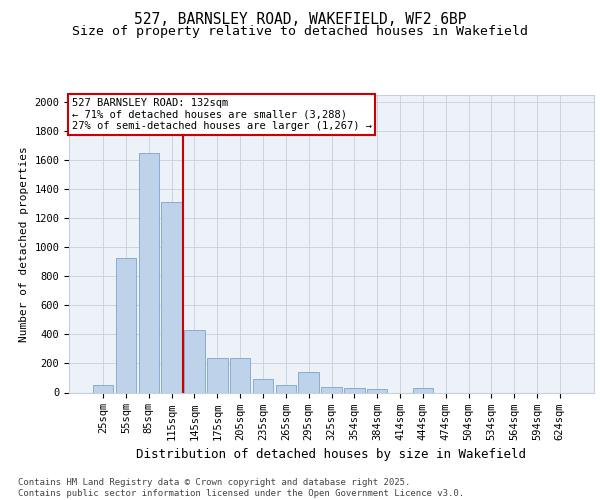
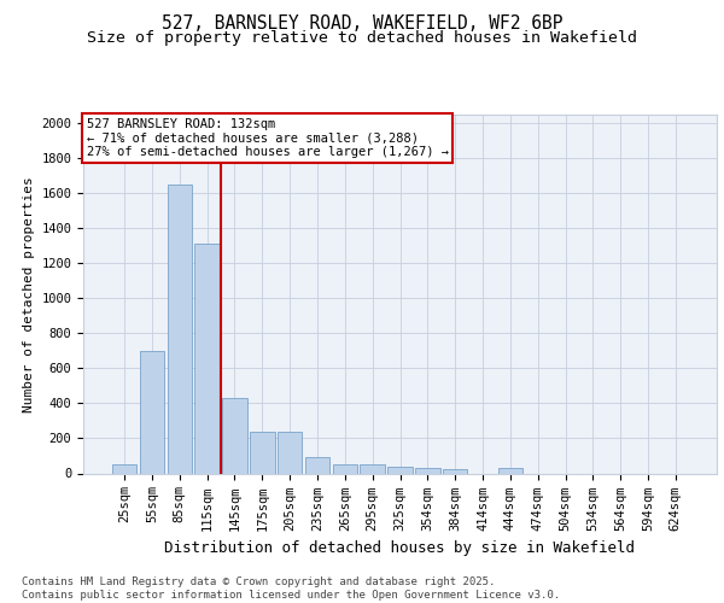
55sqm: 930 -> 700
295sqm: 140 -> 50
